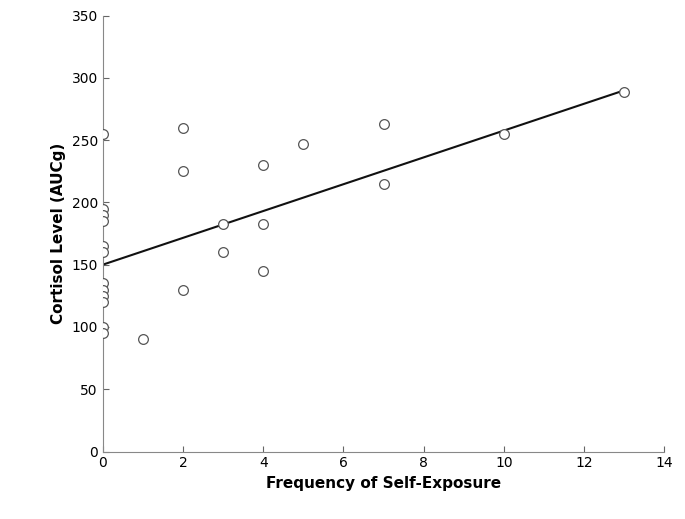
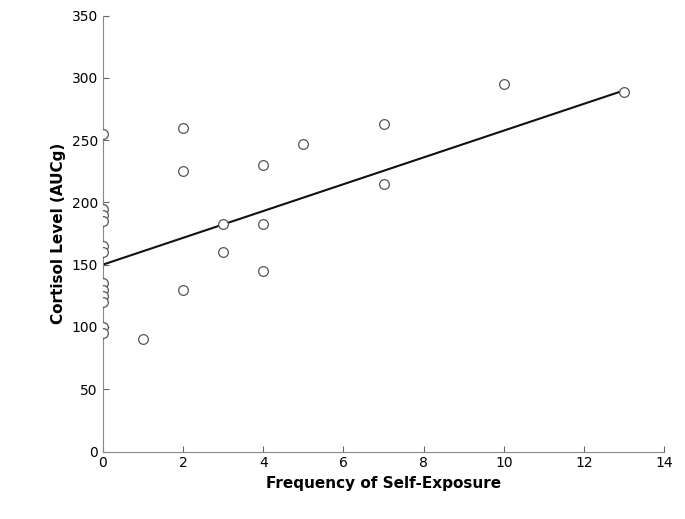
10: 255 -> 295
